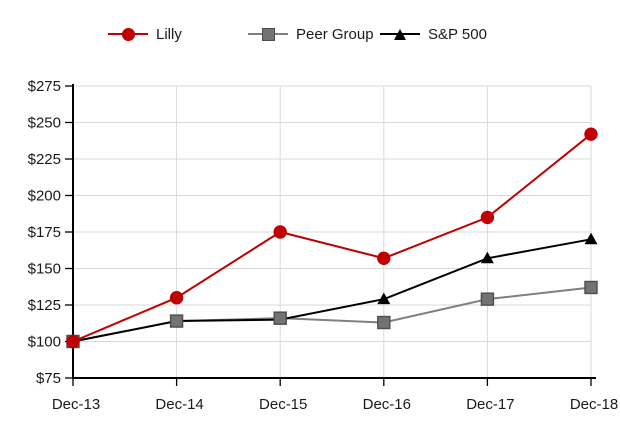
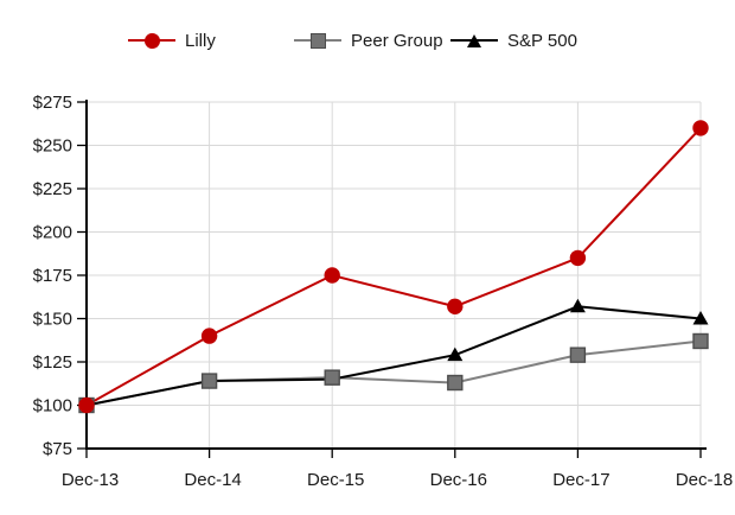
Lilly/Dec-14: $130 -> $140
Lilly/Dec-18: $242 -> $260
S&P 500/Dec-18: $170 -> $150
